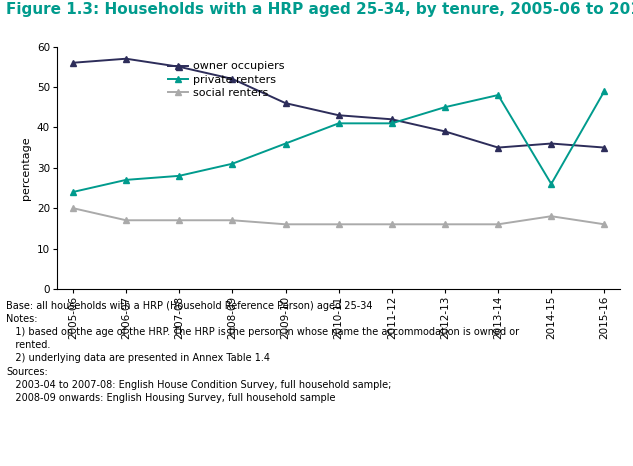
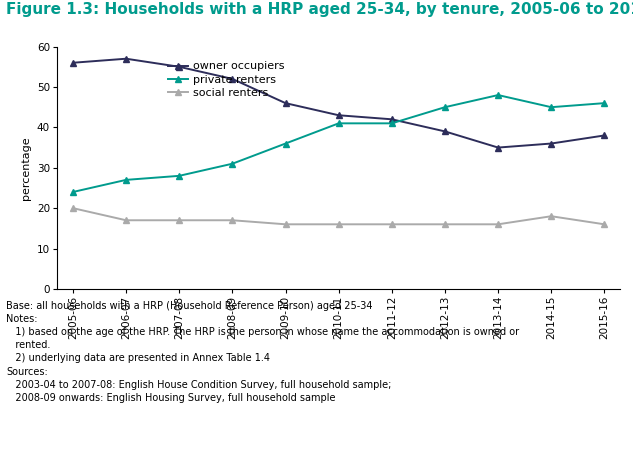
private renters/2014-15: 26 -> 45
owner occupiers/2015-16: 35 -> 38
private renters/2015-16: 49 -> 46
